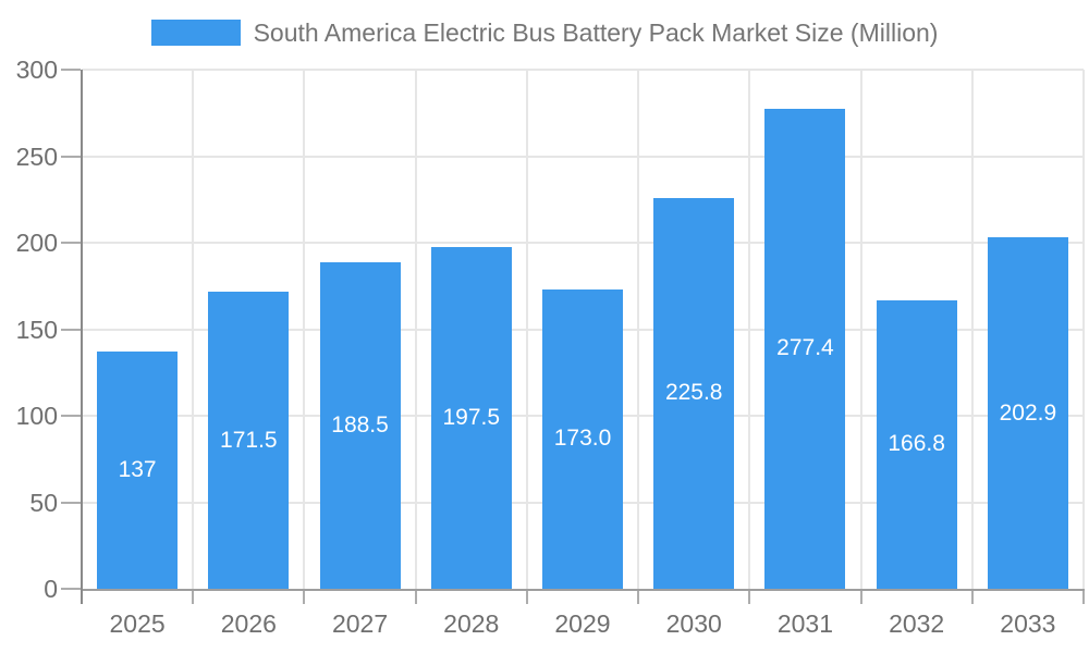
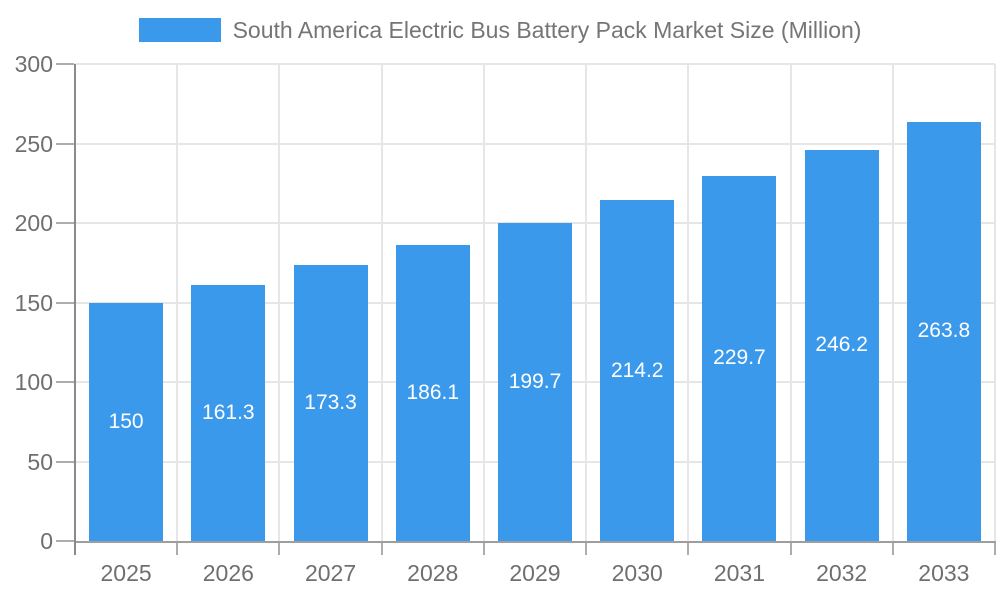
2025: 137 -> 150
2026: 171.5 -> 161.3
2027: 188.5 -> 173.3
2028: 197.5 -> 186.1
2029: 173.0 -> 199.7
2030: 225.8 -> 214.2
2031: 277.4 -> 229.7
2032: 166.8 -> 246.2
2033: 202.9 -> 263.8
